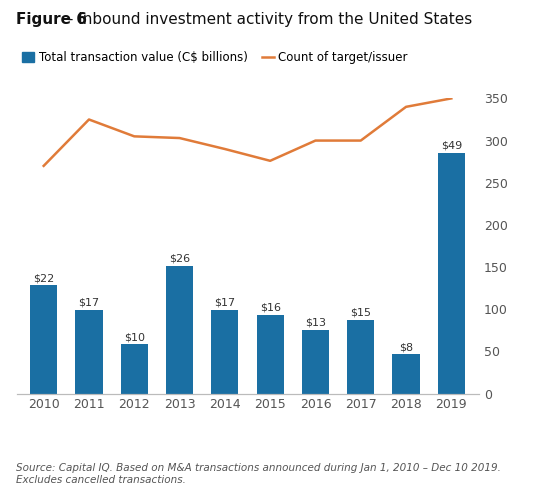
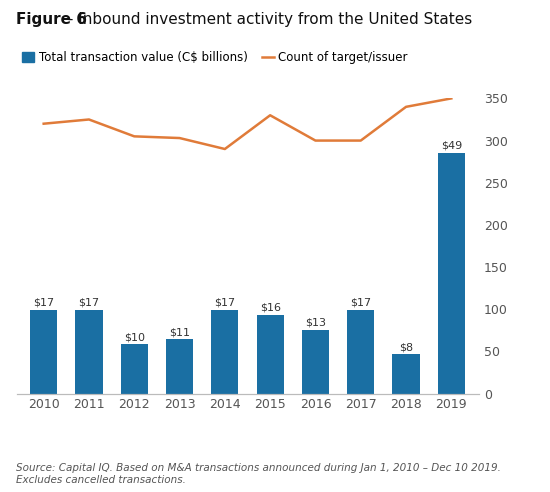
Total transaction value (C$ billions)/2010: $22 -> $17
Count of target/issuer/2010: 270 -> 320
Total transaction value (C$ billions)/2013: $26 -> $11
Count of target/issuer/2015: 276 -> 330
Total transaction value (C$ billions)/2017: $15 -> $17
